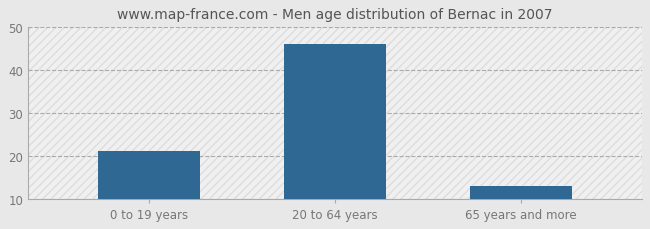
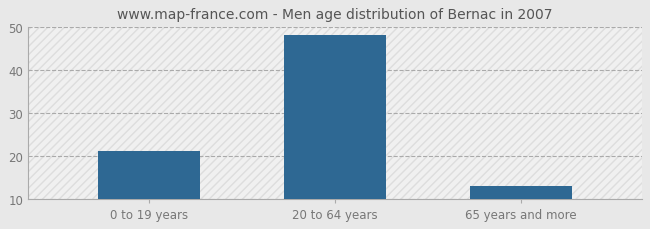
20 to 64 years: 46 -> 48
